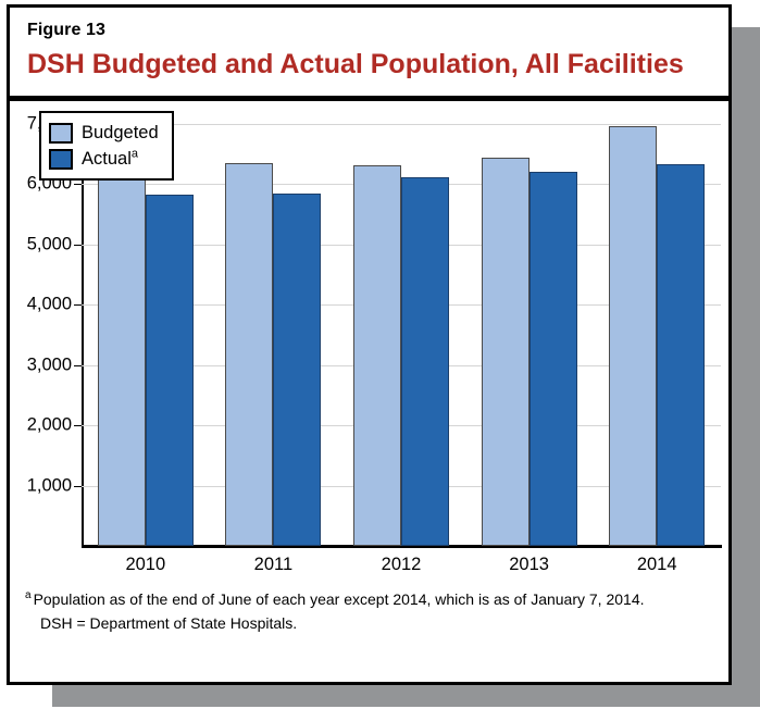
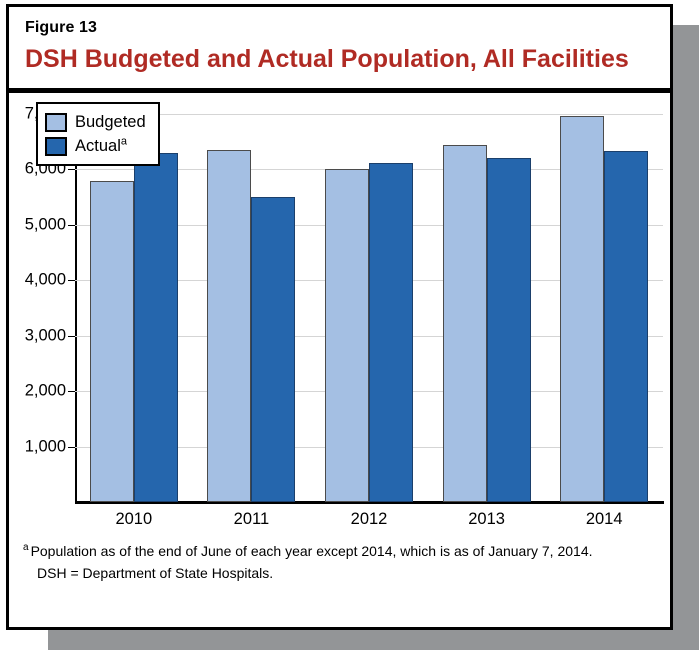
Budgeted/2010: 6200 -> 5800
Actual/2010: 5800 -> 6300
Actual/2011: 5800 -> 5500
Budgeted/2012: 6300 -> 6000
